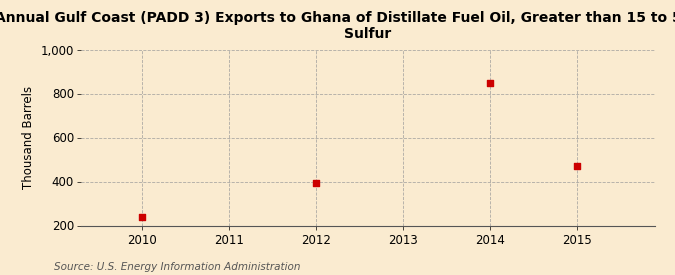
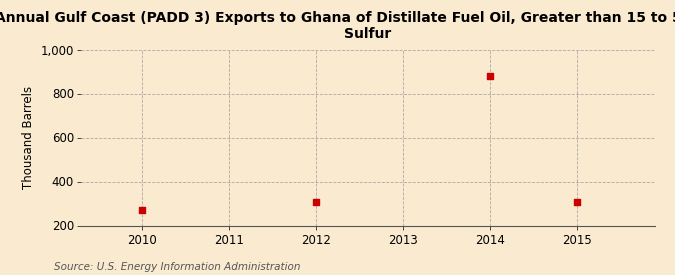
2010: 240 -> 271
2012: 395 -> 309
2014: 850 -> 878
2015: 470 -> 309
